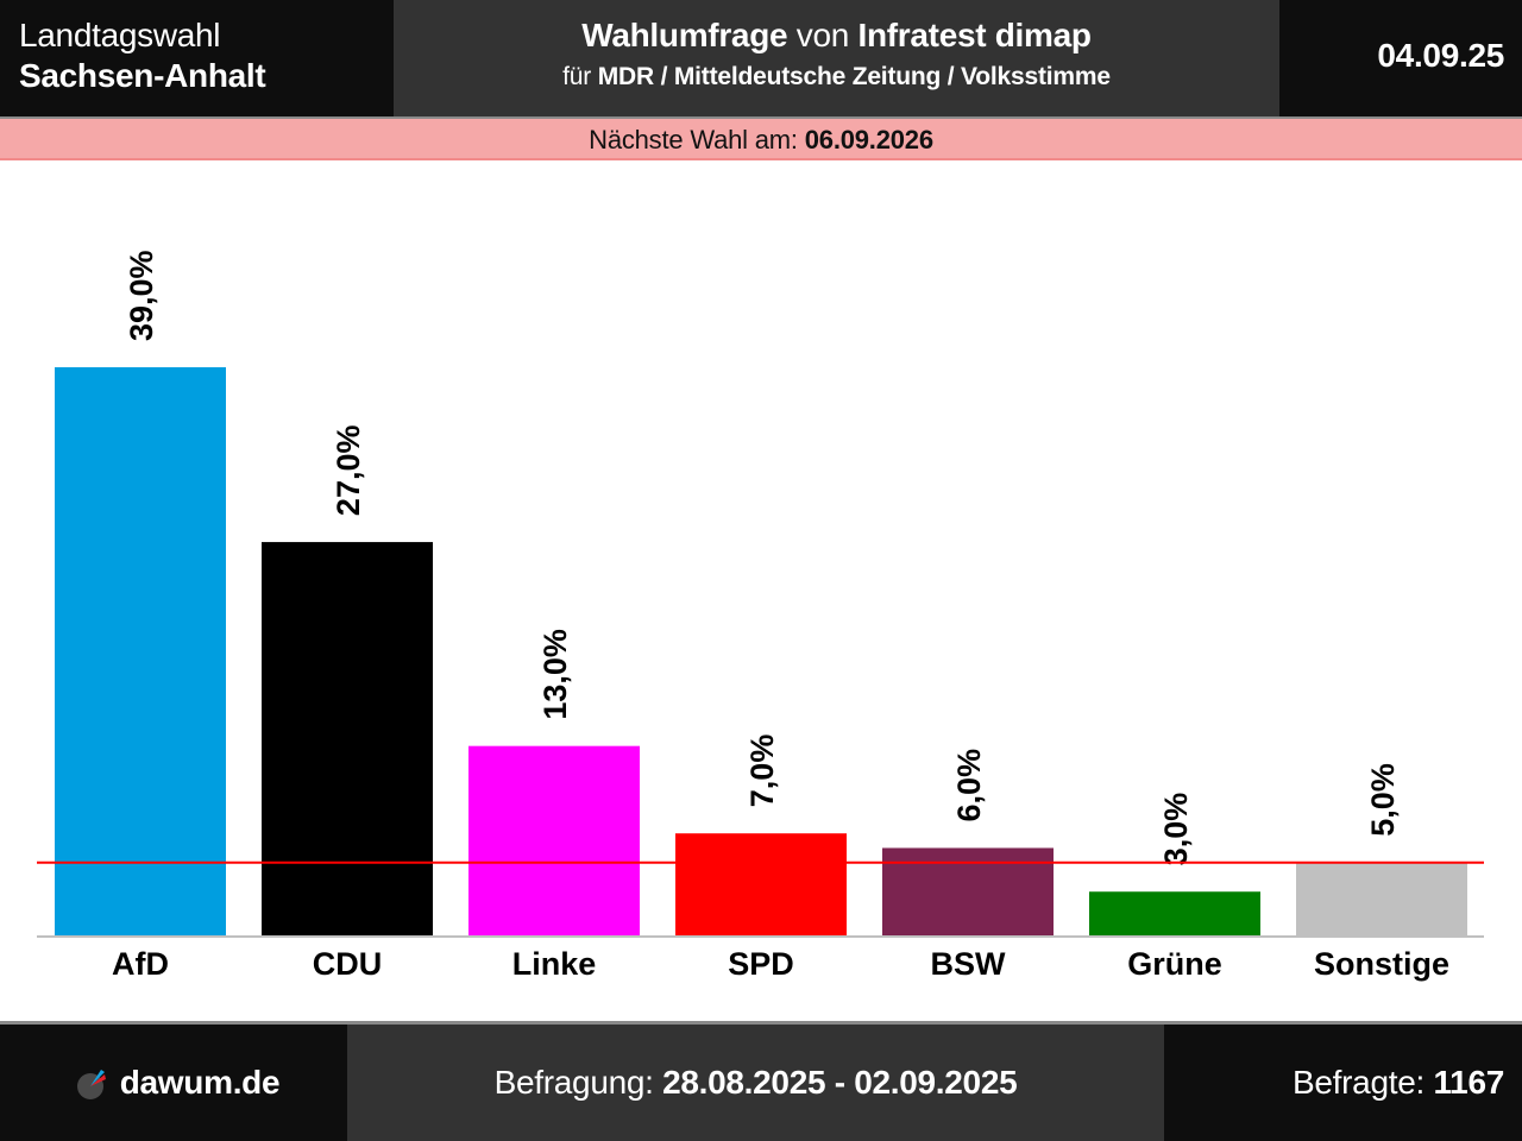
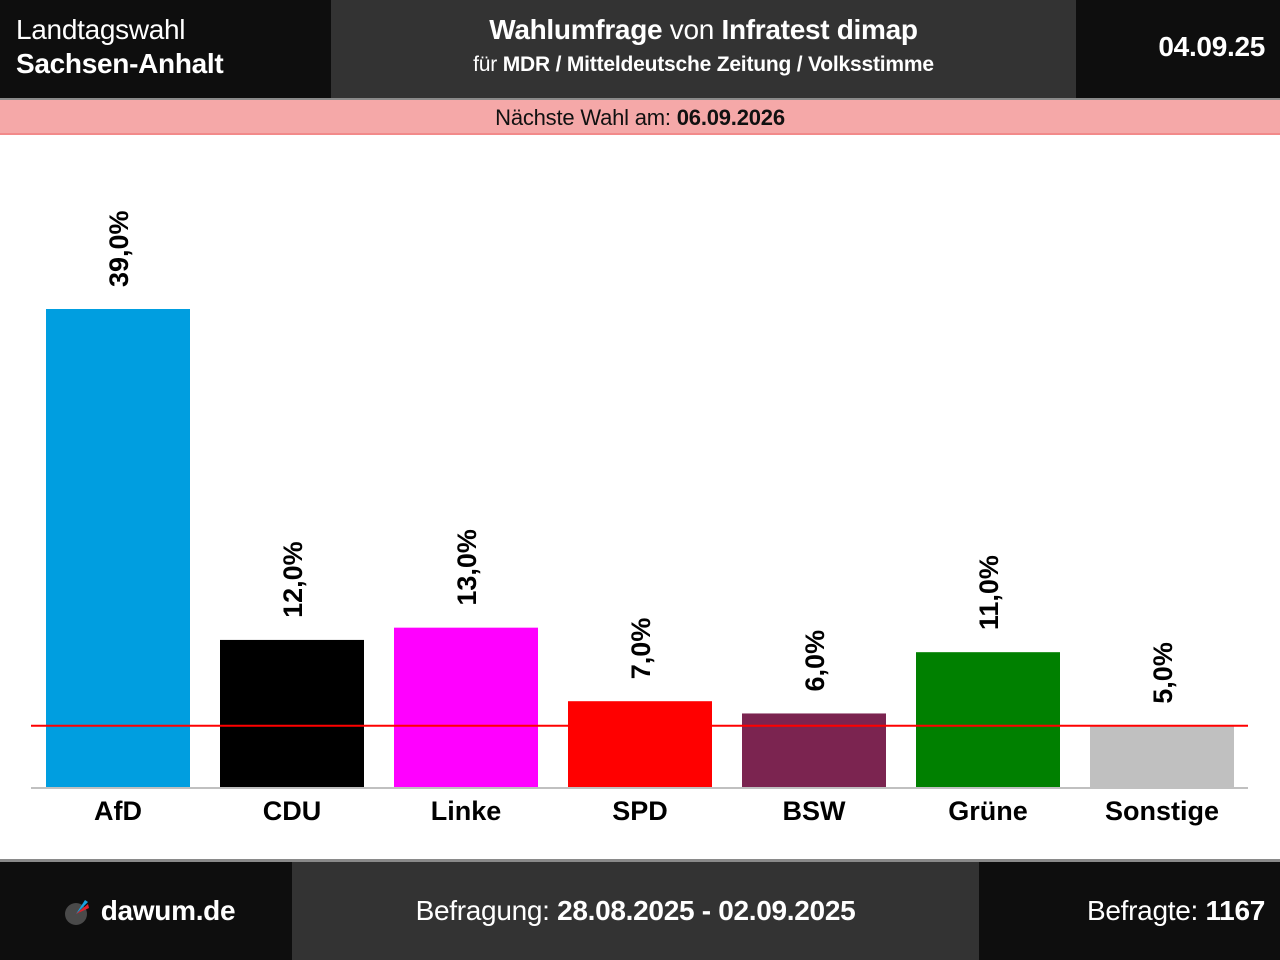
CDU: 27,0% -> 12,0%
Grüne: 3,0% -> 11,0%
